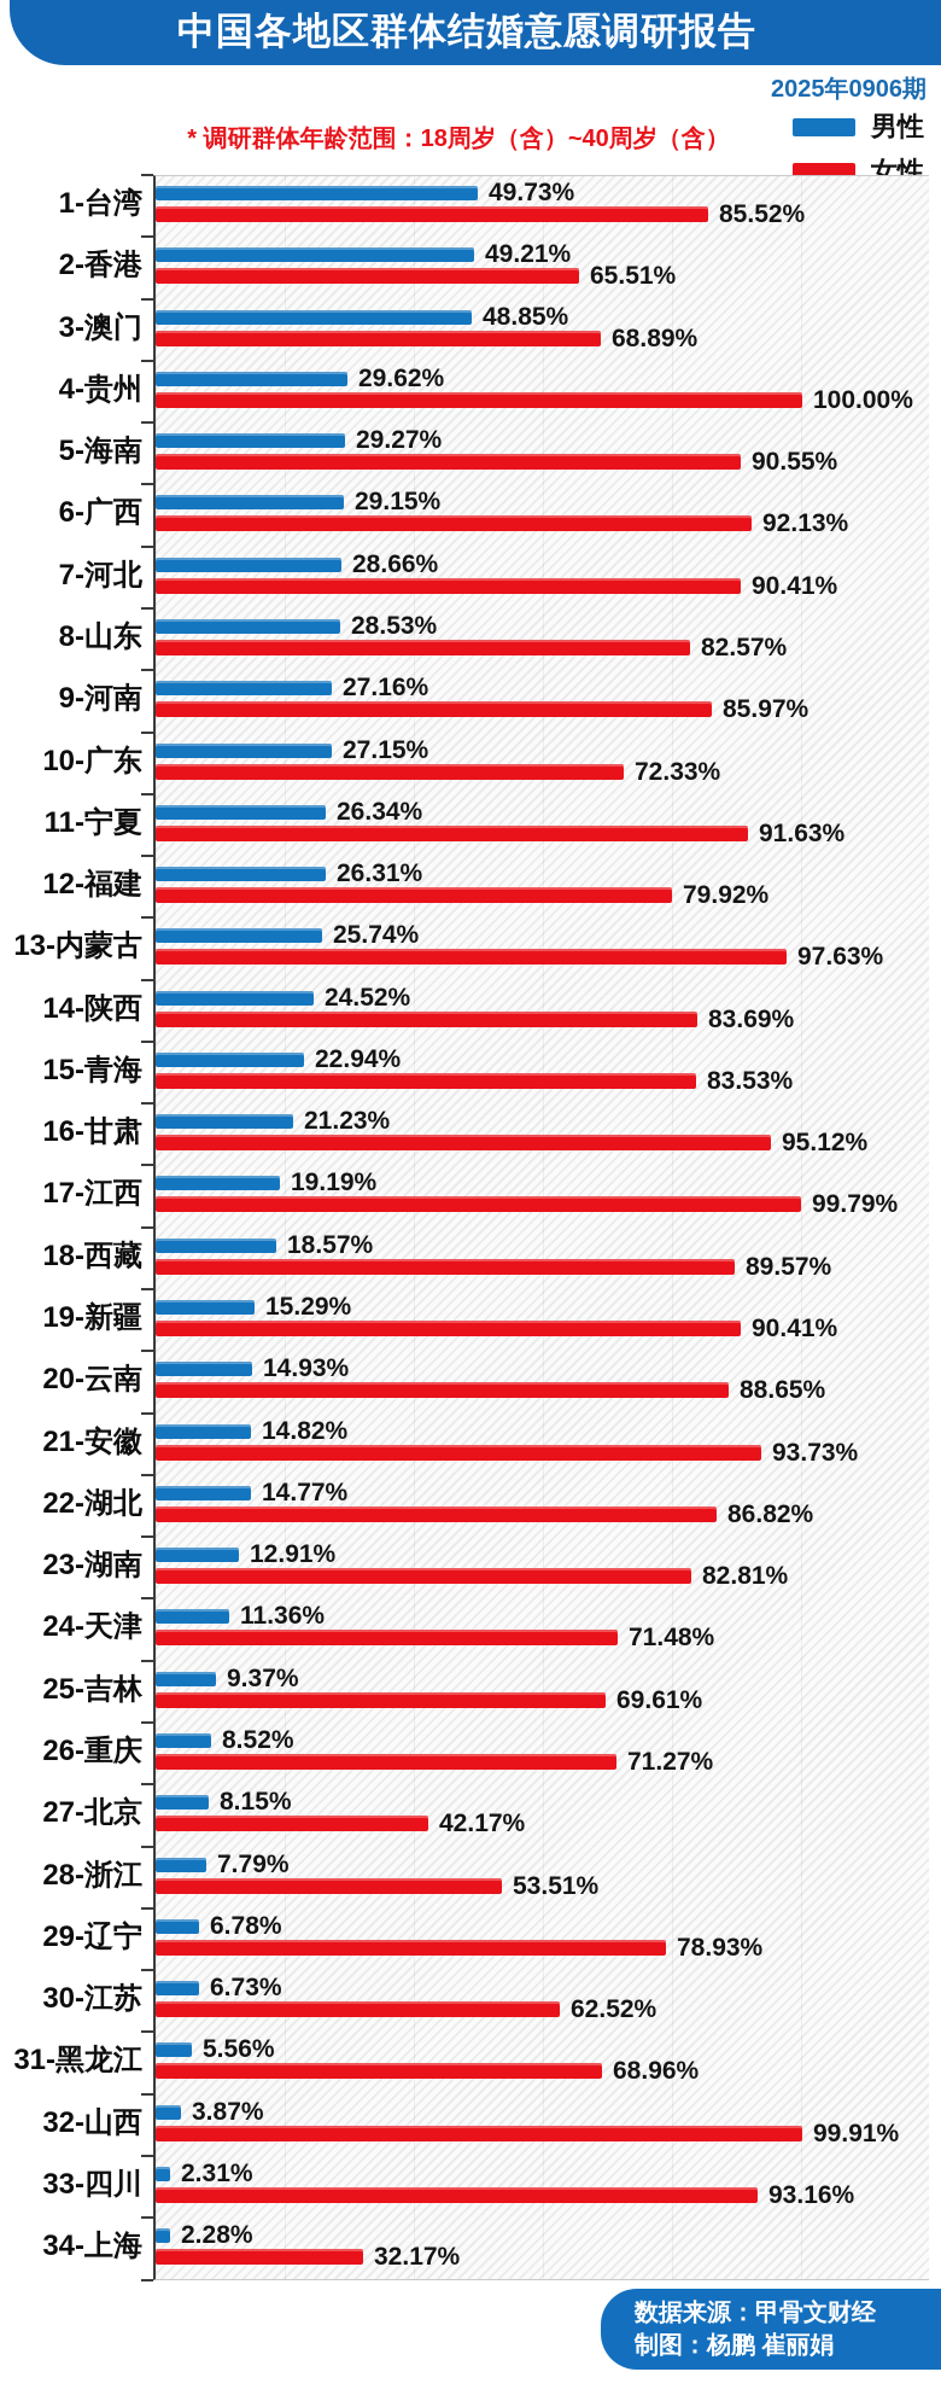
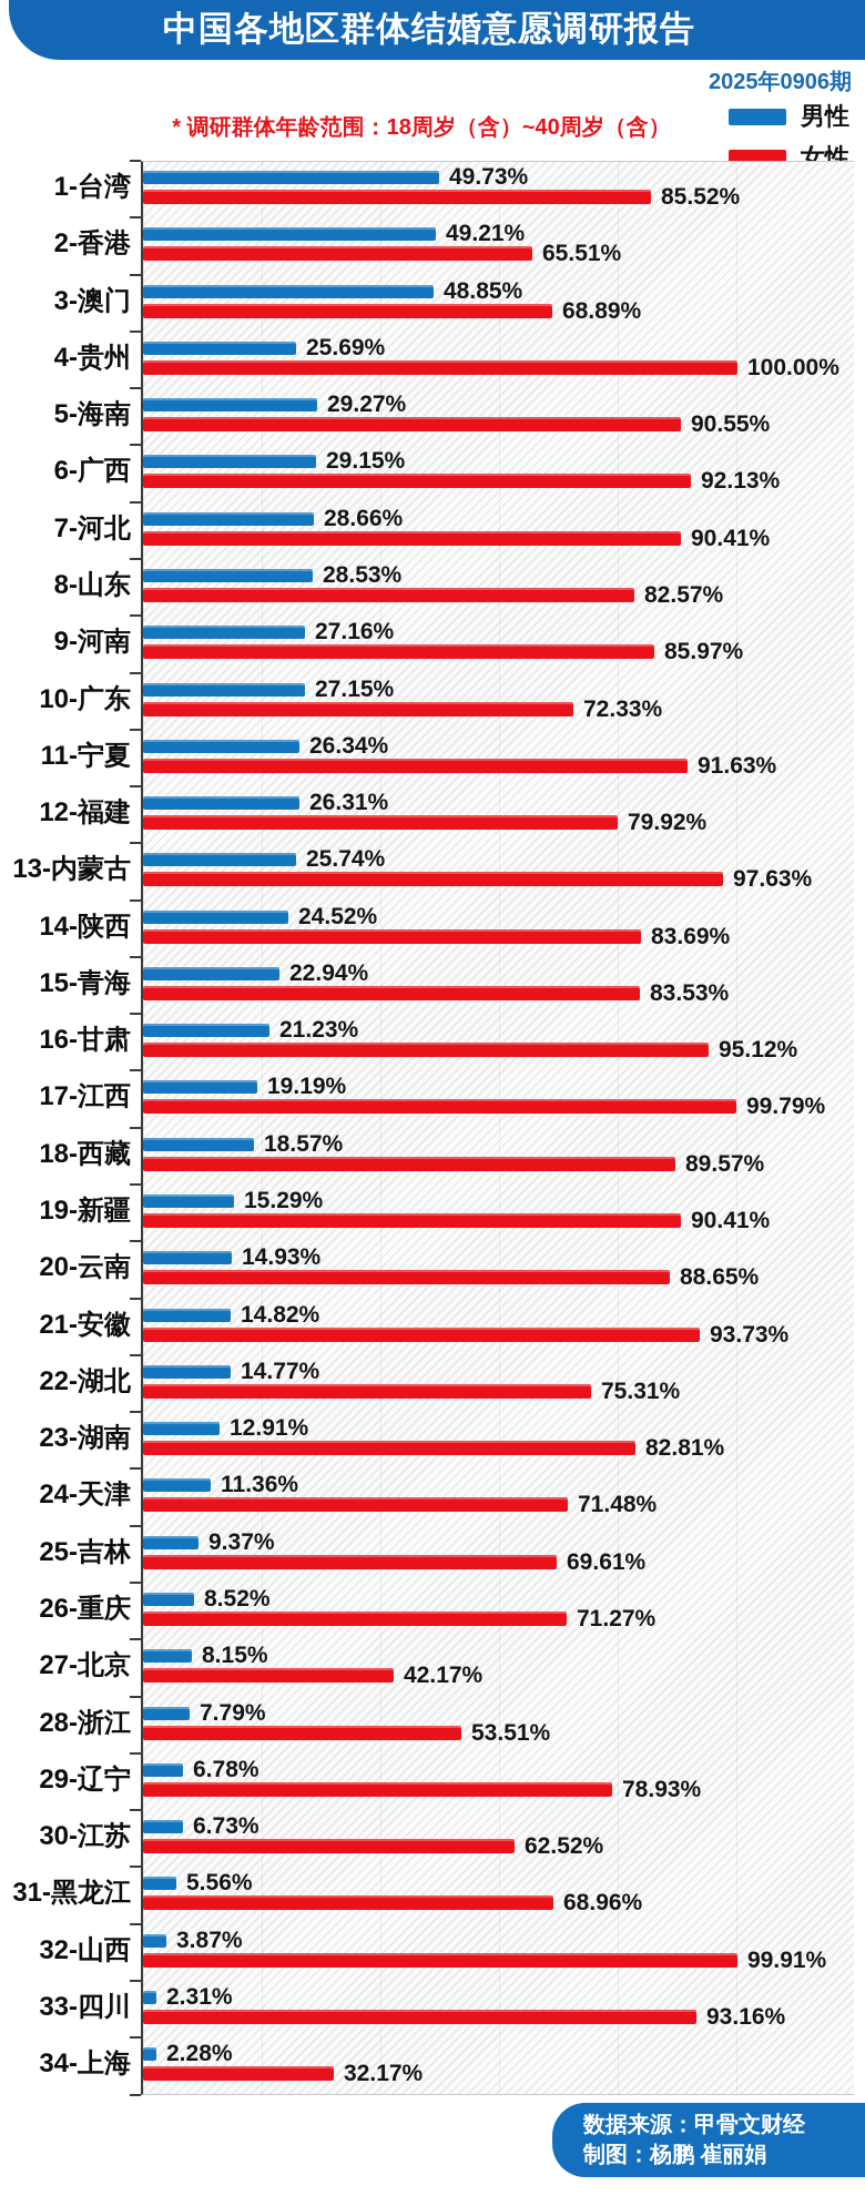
男性/4-贵州: 29.62% -> 25.69%
女性/22-湖北: 86.82% -> 75.31%
